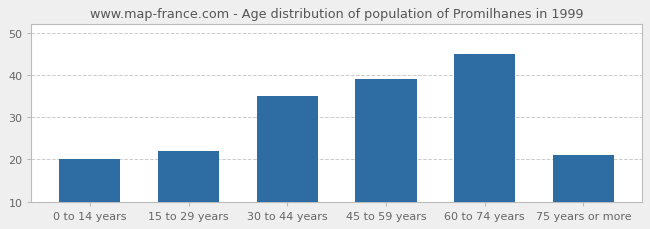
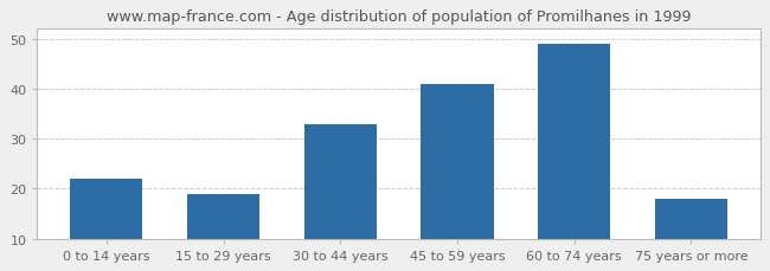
0 to 14 years: 20 -> 22
15 to 29 years: 22 -> 19
30 to 44 years: 35 -> 33
45 to 59 years: 39 -> 41
60 to 74 years: 45 -> 49
75 years or more: 21 -> 18
